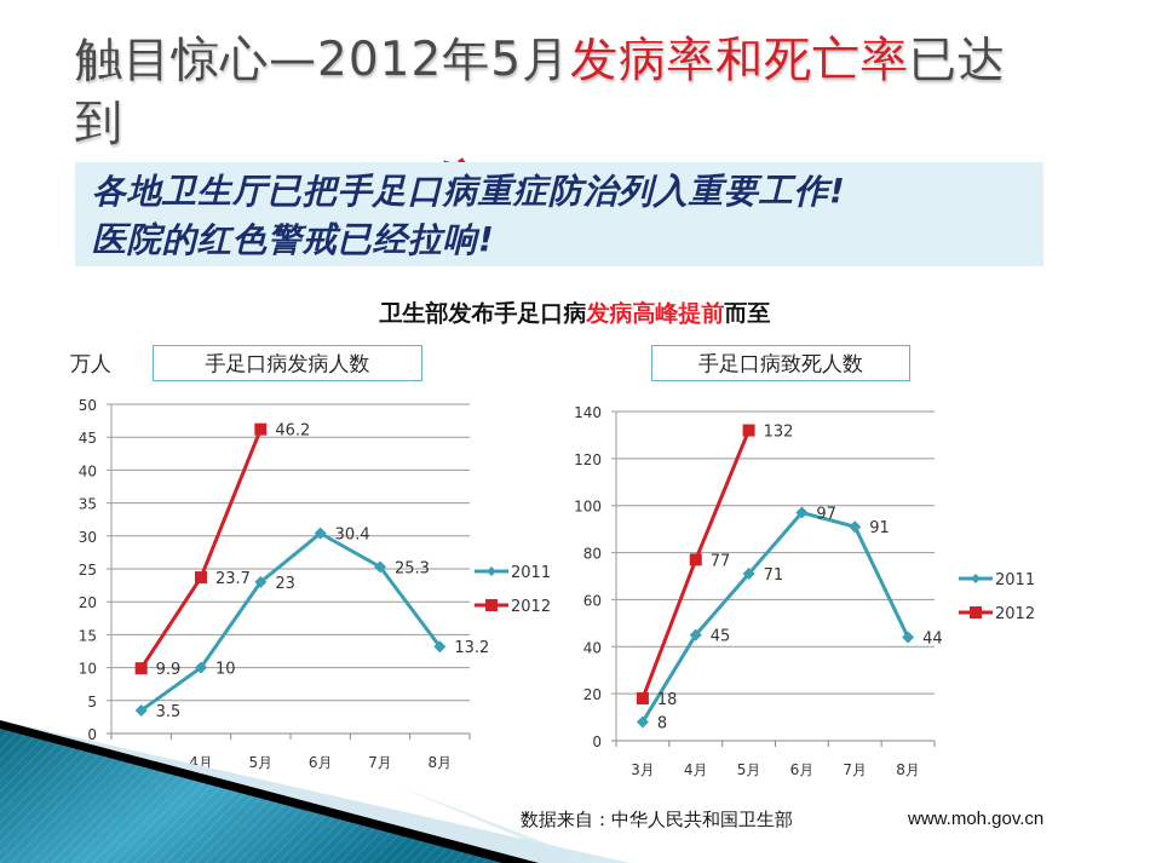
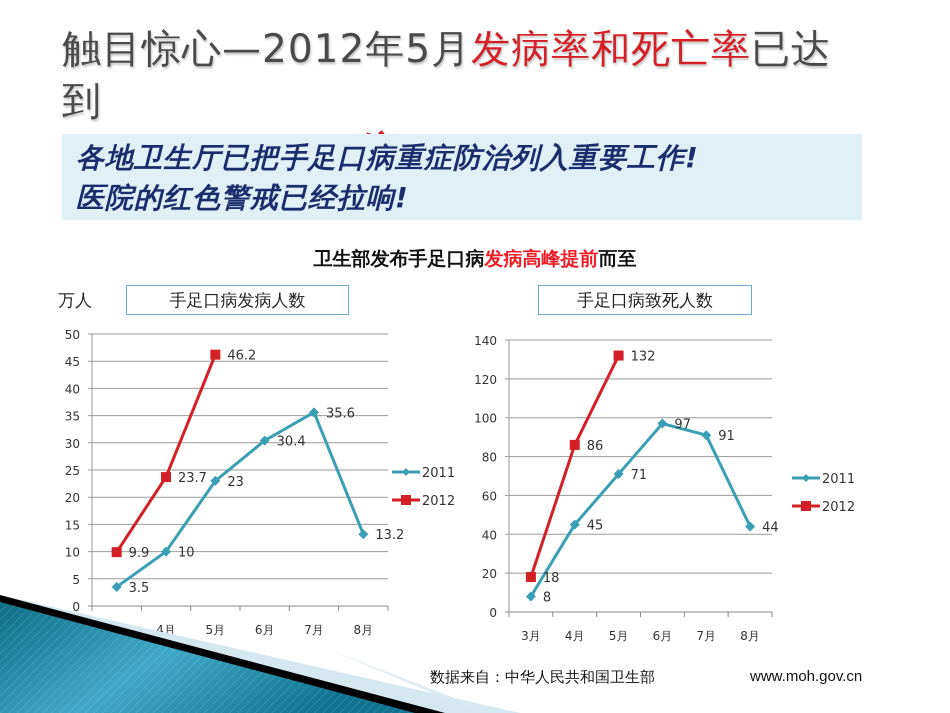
手足口病发病人数/2011/7月: 25.3 -> 35.6
手足口病致死人数/2012/4月: 77 -> 86
